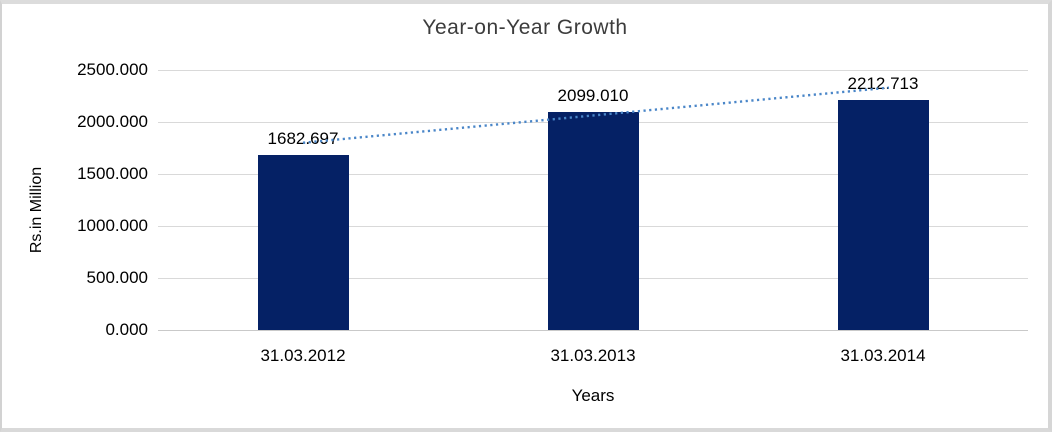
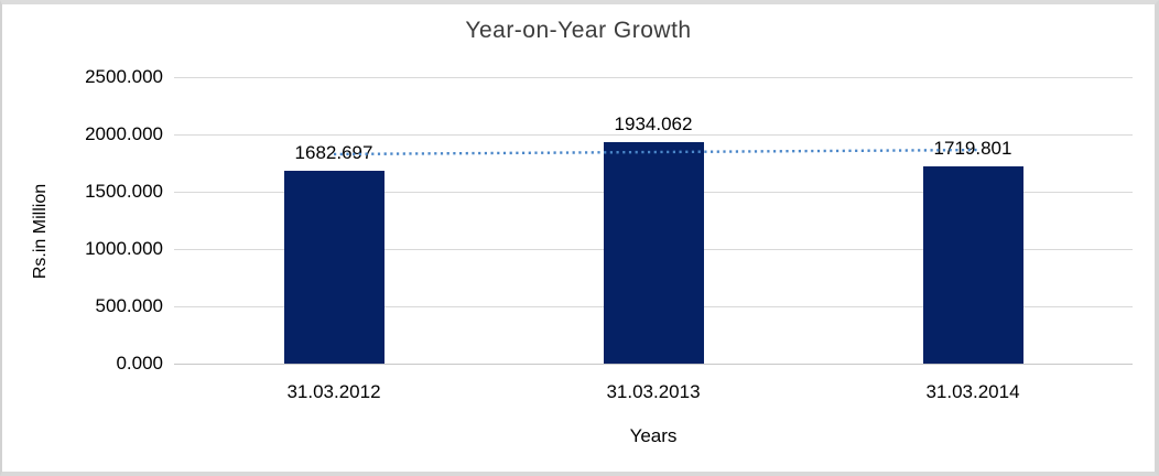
31.03.2013: 2099.010 -> 1934.062
31.03.2014: 2212.713 -> 1719.801
